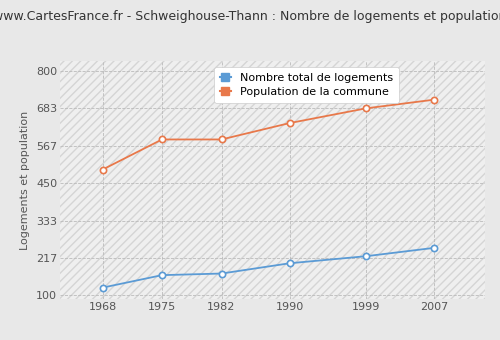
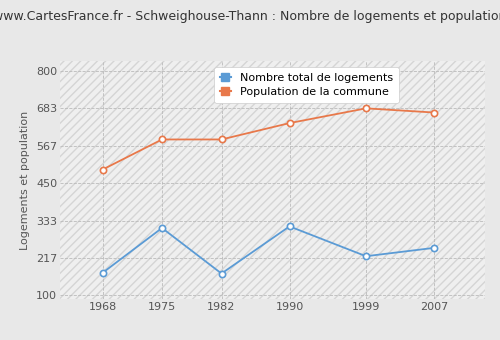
Nombre total de logements/1968: 124 -> 170
Nombre total de logements/1975: 163 -> 310
Nombre total de logements/1990: 200 -> 315
Population de la commune/2007: 710 -> 670
